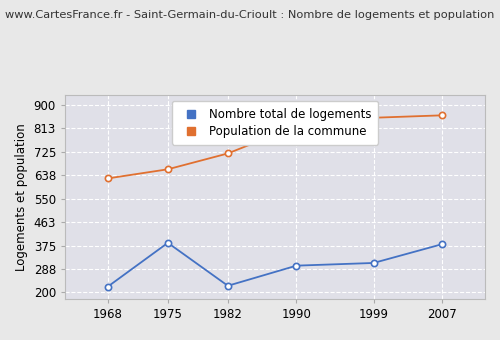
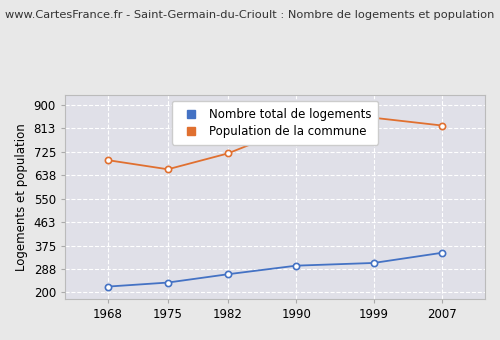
Population de la commune/1968: 625 -> 693
Nombre total de logements/1975: 385 -> 237
Nombre total de logements/1982: 225 -> 268
Nombre total de logements/2007: 380 -> 348
Population de la commune/2007: 860 -> 822
